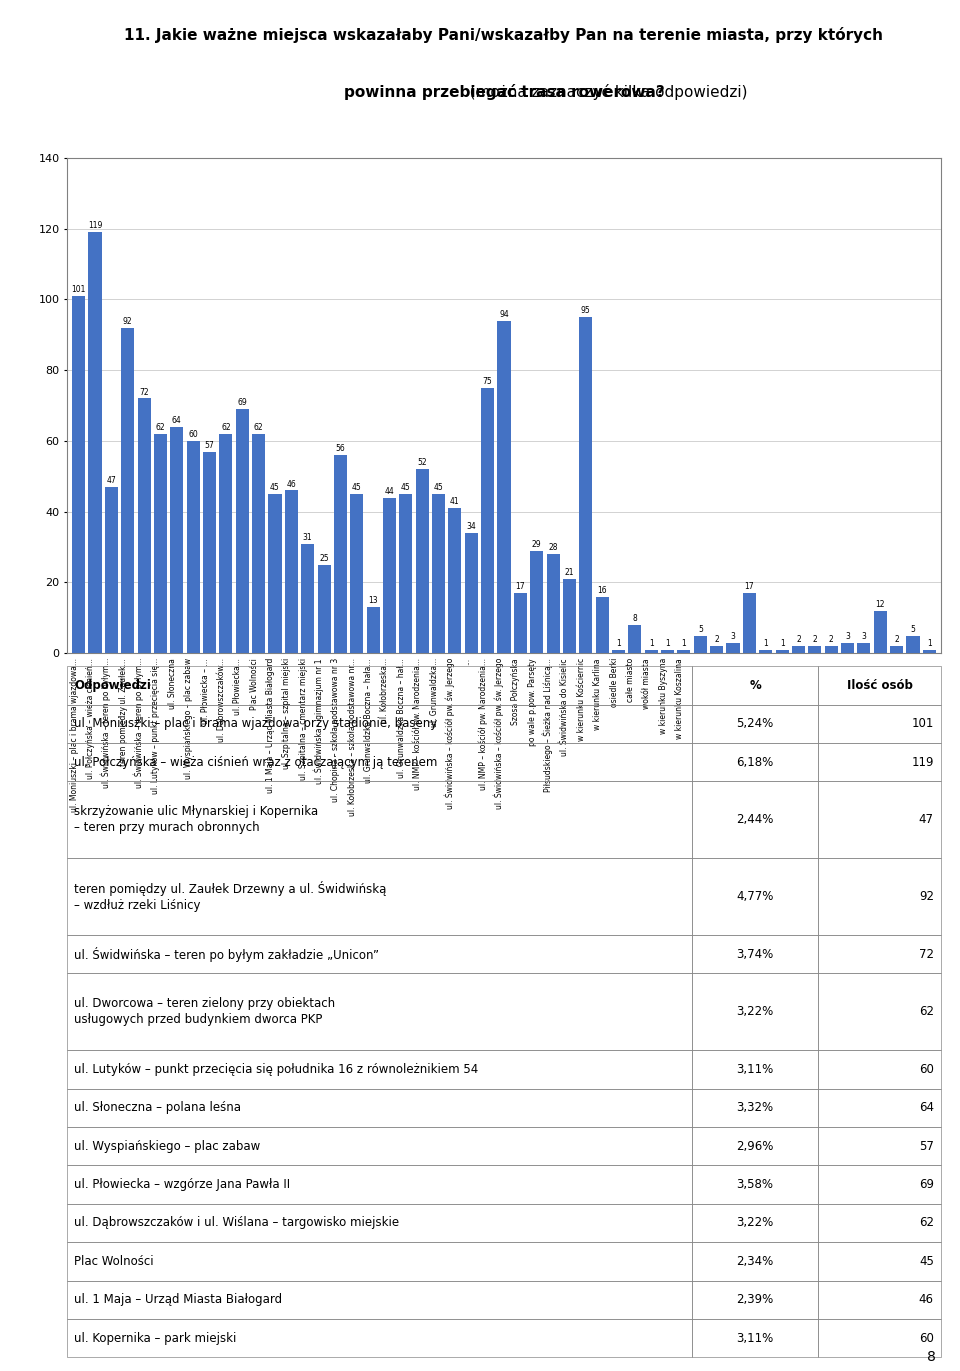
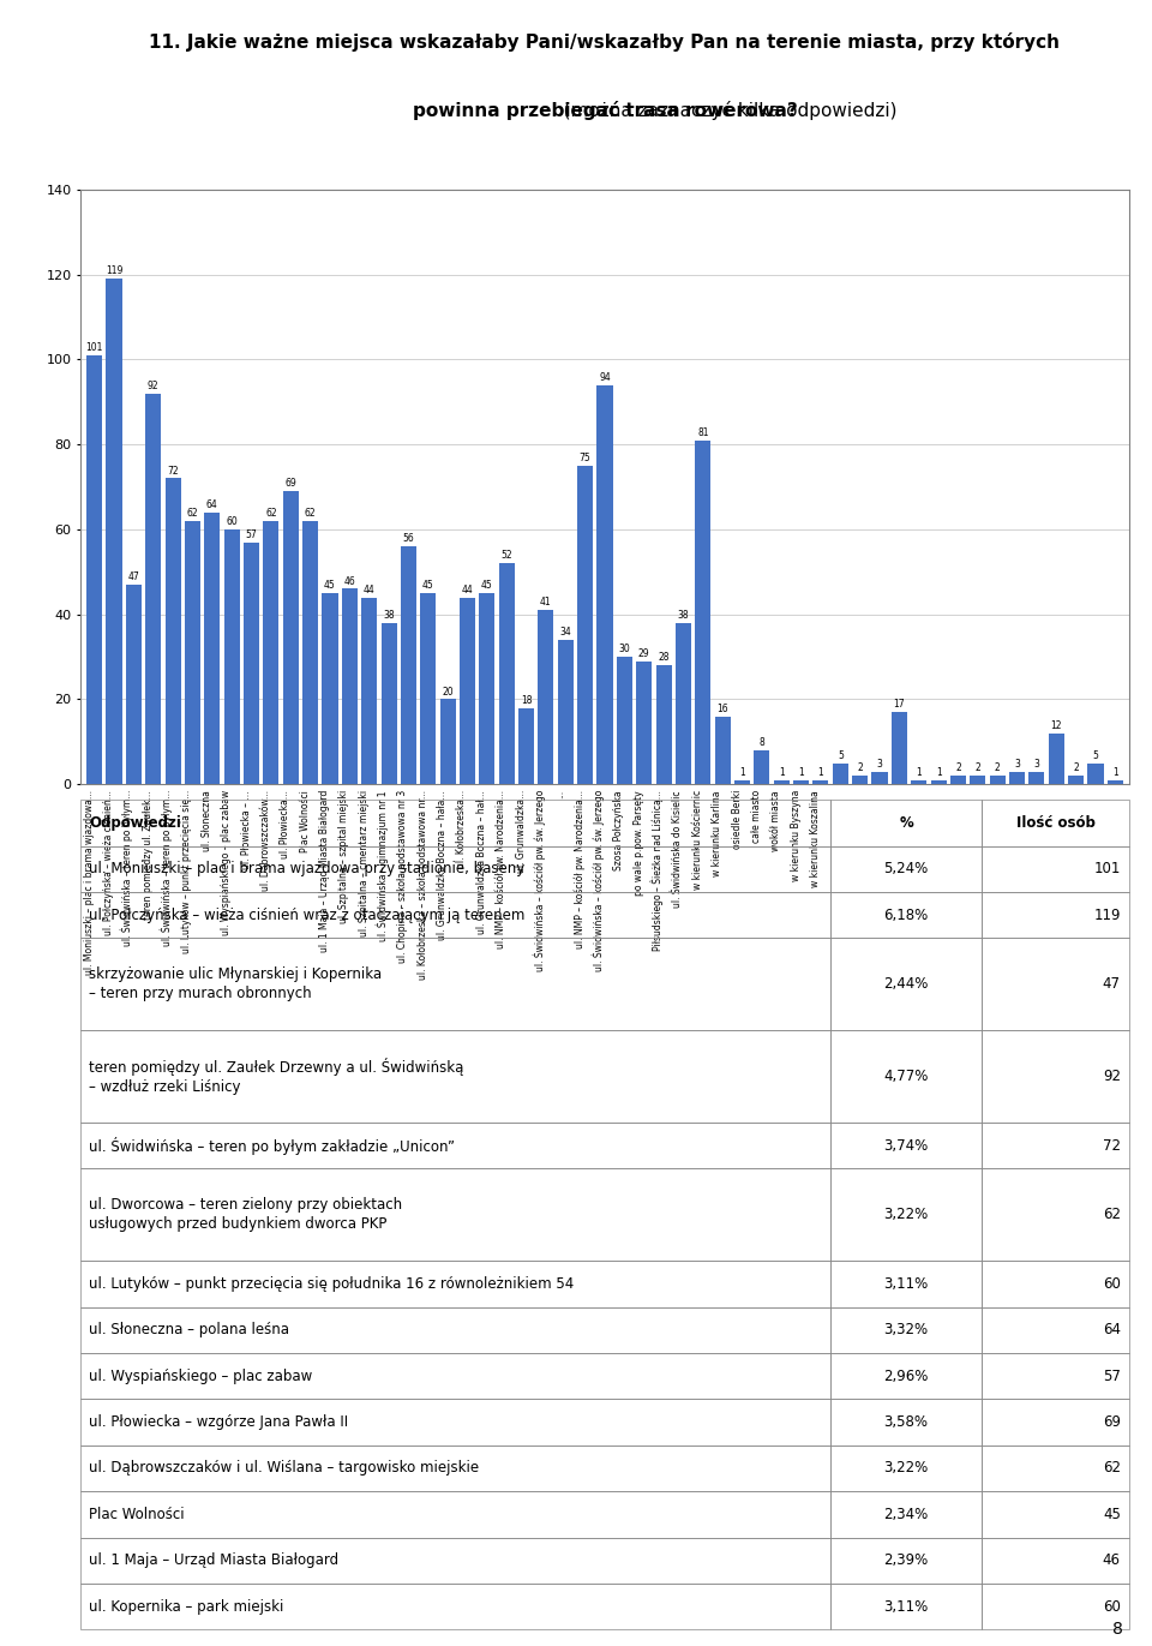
ul. Szpitalna – cmentarz miejski: 31 -> 44
ul. Świdwińska – gimnazjum nr 1: 25 -> 38
ul. Grunwaldzka Boczna – hała...: 13 -> 20
ul. Grunwaldzka...: 45 -> 18
Szosa Połczyńska: 17 -> 30
ul. Świdwińska do Kisielic: 21 -> 38
w kierunku Kościernic: 95 -> 81
